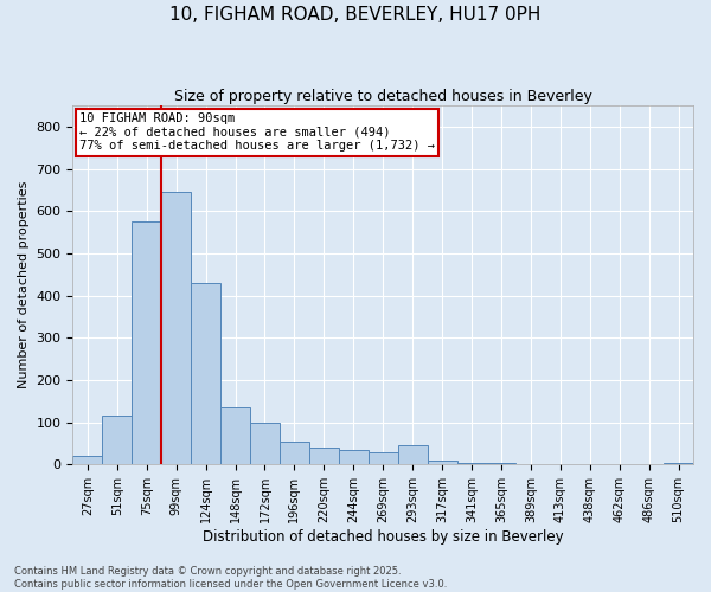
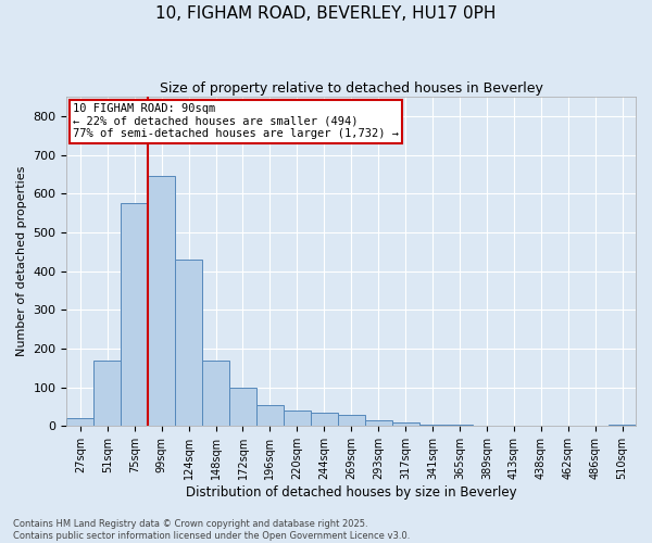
51sqm: 115 -> 170
148sqm: 135 -> 170
293sqm: 45 -> 15
